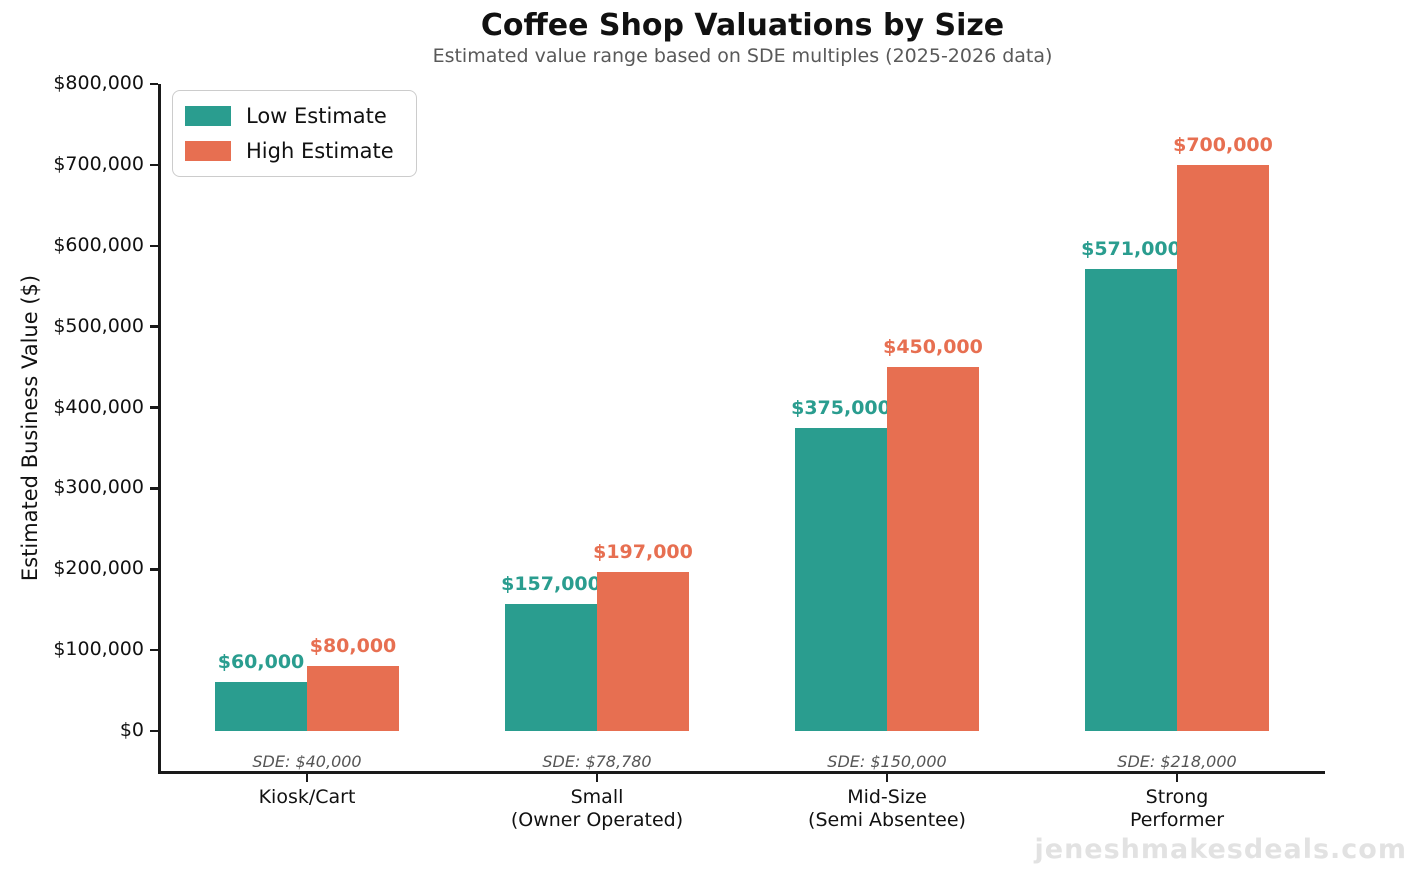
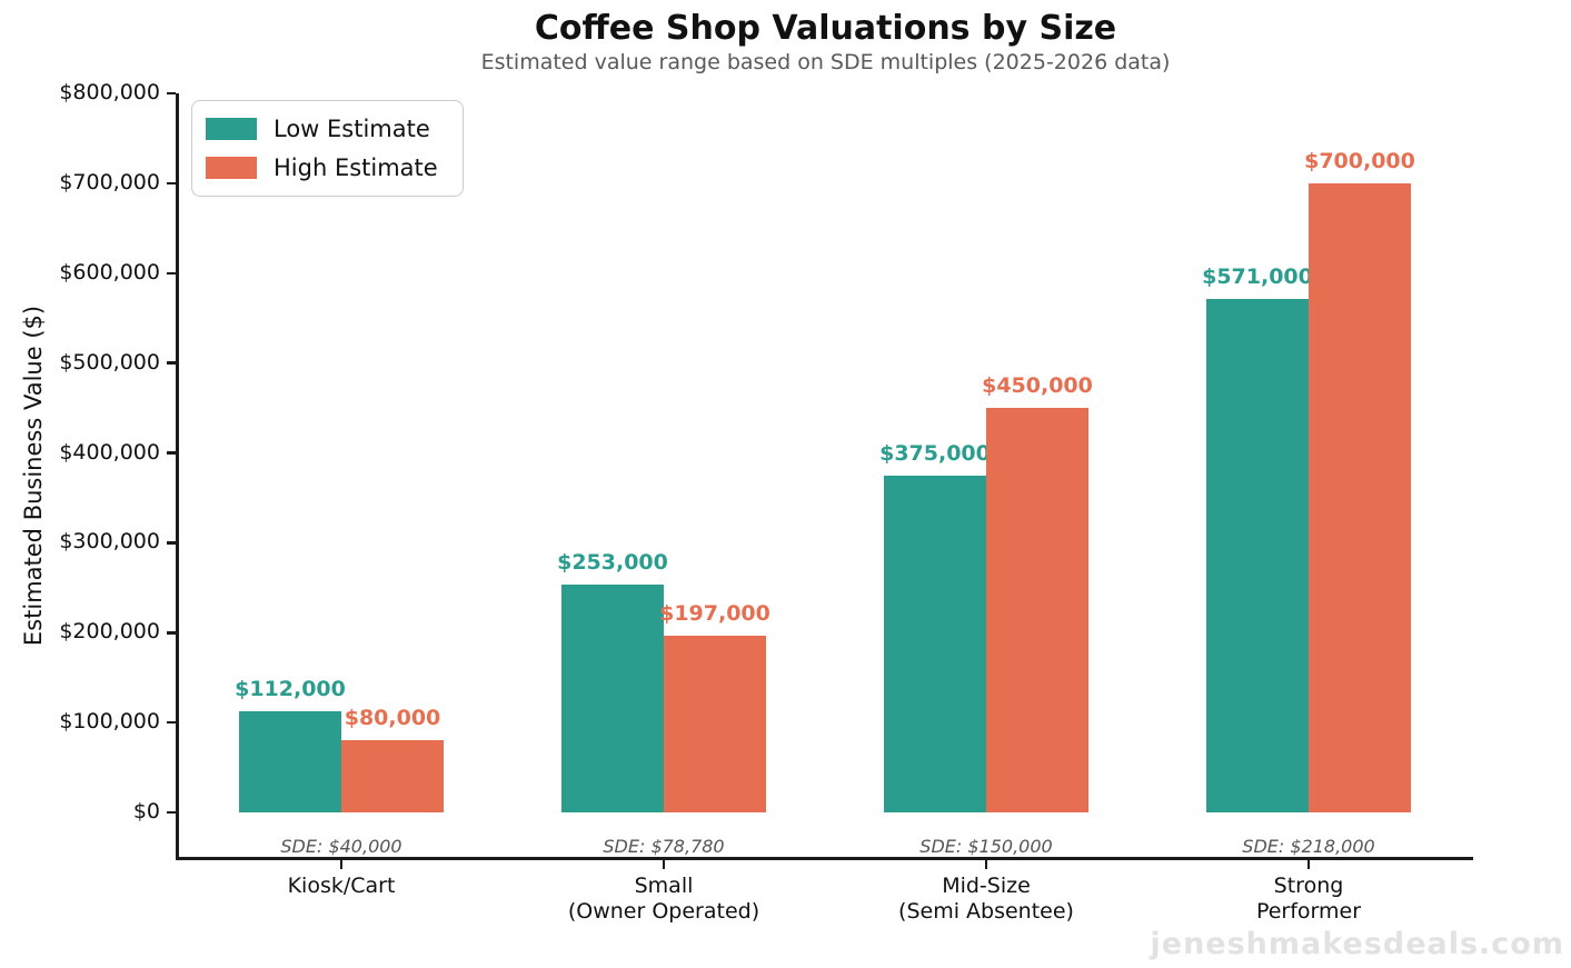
Low Estimate/Kiosk/Cart: $60,000 -> $112,000
Low Estimate/Small (Owner Operated): $157,000 -> $253,000
